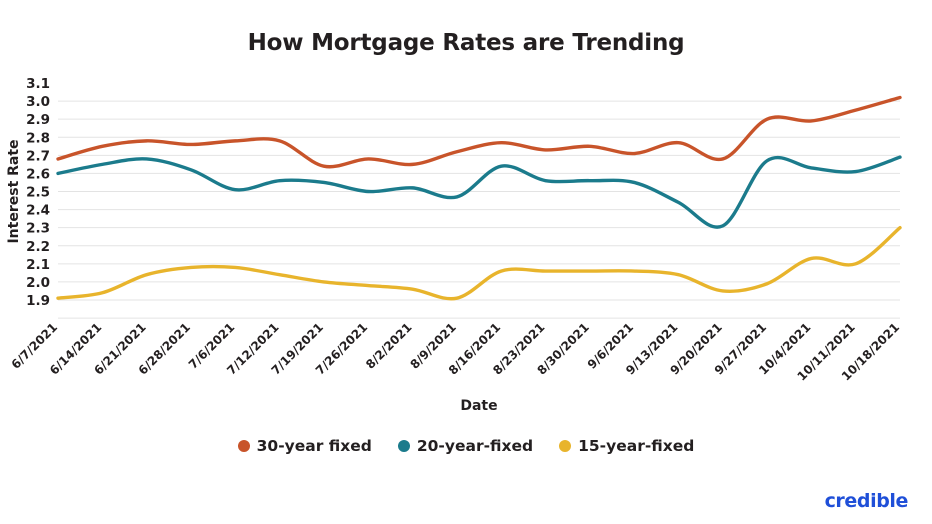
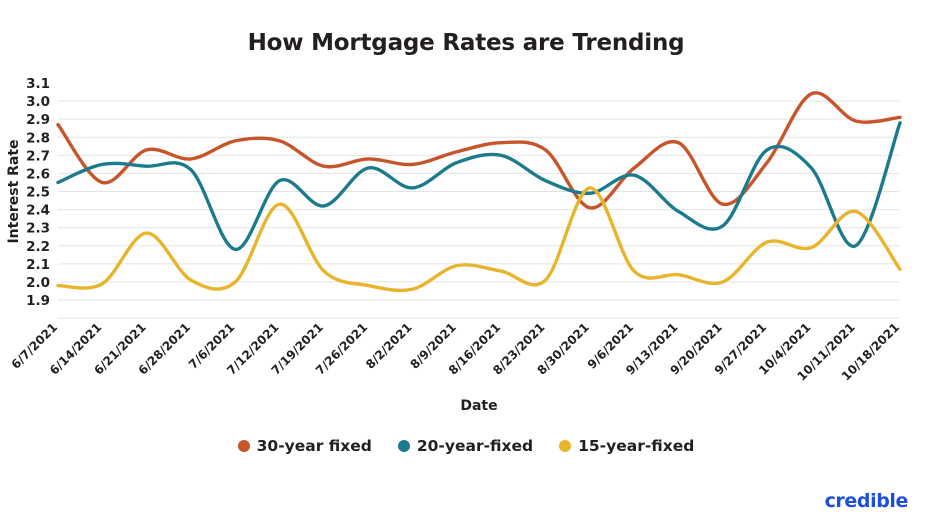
30-year fixed/6/7/2021: 2.68 -> 2.87
20-year-fixed/6/7/2021: 2.60 -> 2.55
15-year-fixed/6/7/2021: 1.91 -> 1.98
30-year fixed/6/14/2021: 2.75 -> 2.55
15-year-fixed/6/14/2021: 1.94 -> 1.99
30-year fixed/6/21/2021: 2.78 -> 2.73
20-year-fixed/6/21/2021: 2.68 -> 2.64
15-year-fixed/6/21/2021: 2.04 -> 2.27
30-year fixed/6/28/2021: 2.76 -> 2.68
15-year-fixed/6/28/2021: 2.08 -> 2.01
20-year-fixed/7/6/2021: 2.51 -> 2.18
15-year-fixed/7/6/2021: 2.08 -> 2.00
15-year-fixed/7/12/2021: 2.04 -> 2.43
20-year-fixed/7/19/2021: 2.55 -> 2.42
15-year-fixed/7/19/2021: 2.00 -> 2.06
20-year-fixed/7/26/2021: 2.50 -> 2.63
20-year-fixed/8/9/2021: 2.47 -> 2.66
15-year-fixed/8/9/2021: 1.91 -> 2.09
20-year-fixed/8/16/2021: 2.64 -> 2.70
15-year-fixed/8/23/2021: 2.06 -> 2.01
30-year fixed/8/30/2021: 2.75 -> 2.41
20-year-fixed/8/30/2021: 2.56 -> 2.49
15-year-fixed/8/30/2021: 2.06 -> 2.52
30-year fixed/9/6/2021: 2.71 -> 2.63
20-year-fixed/9/6/2021: 2.55 -> 2.59
20-year-fixed/9/13/2021: 2.44 -> 2.39
30-year fixed/9/20/2021: 2.68 -> 2.43
15-year-fixed/9/20/2021: 1.95 -> 2.00
30-year fixed/9/27/2021: 2.90 -> 2.66
20-year-fixed/9/27/2021: 2.67 -> 2.73
15-year-fixed/9/27/2021: 1.99 -> 2.22
30-year fixed/10/4/2021: 2.89 -> 3.04
15-year-fixed/10/4/2021: 2.13 -> 2.19
30-year fixed/10/11/2021: 2.95 -> 2.89
20-year-fixed/10/11/2021: 2.61 -> 2.20
15-year-fixed/10/11/2021: 2.10 -> 2.39
30-year fixed/10/18/2021: 3.02 -> 2.91
20-year-fixed/10/18/2021: 2.69 -> 2.88
15-year-fixed/10/18/2021: 2.30 -> 2.07
